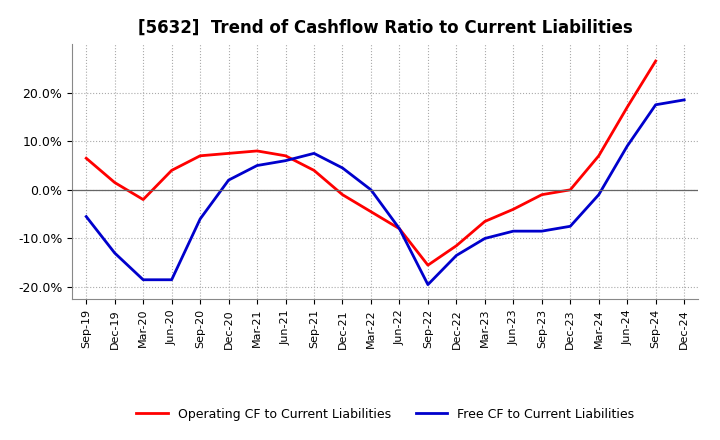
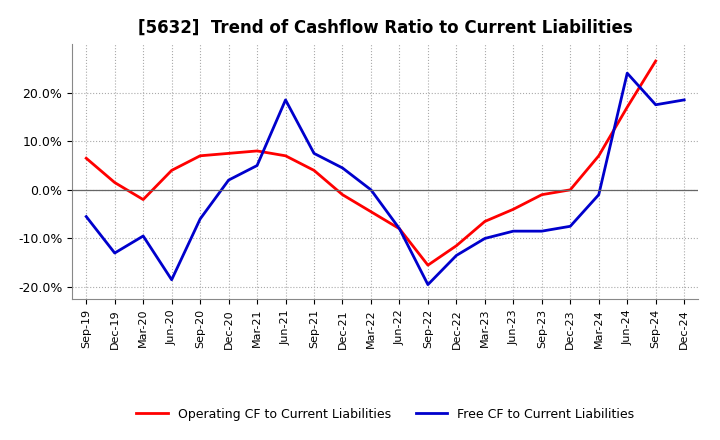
Free CF to Current Liabilities/Mar-20: -18.5% -> -9.5%
Free CF to Current Liabilities/Jun-21: 6.0% -> 18.5%
Free CF to Current Liabilities/Jun-24: 9.0% -> 24.0%
